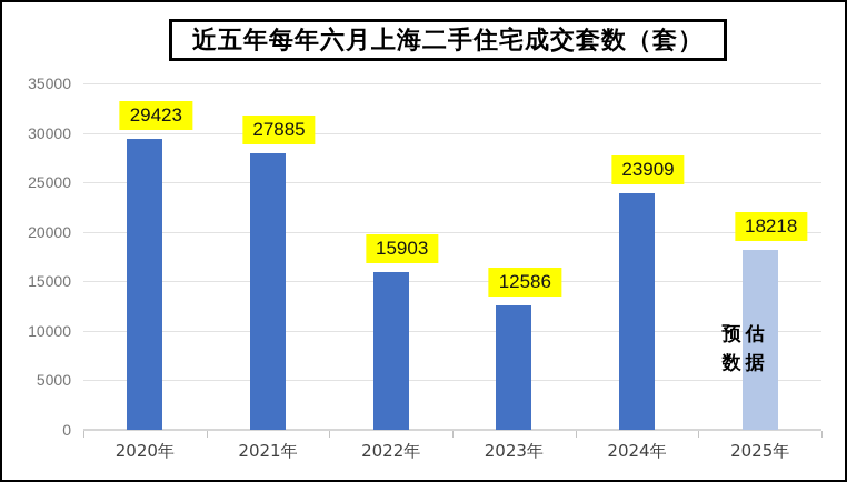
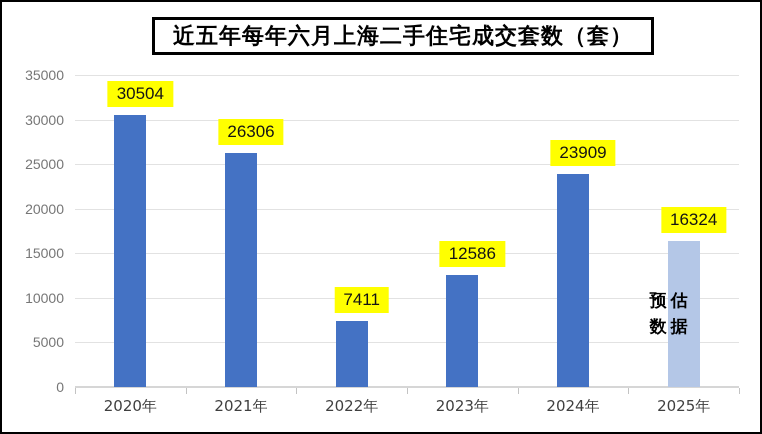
2020年: 29423 -> 30504
2021年: 27885 -> 26306
2022年: 15903 -> 7411
2025年: 18218 -> 16324
